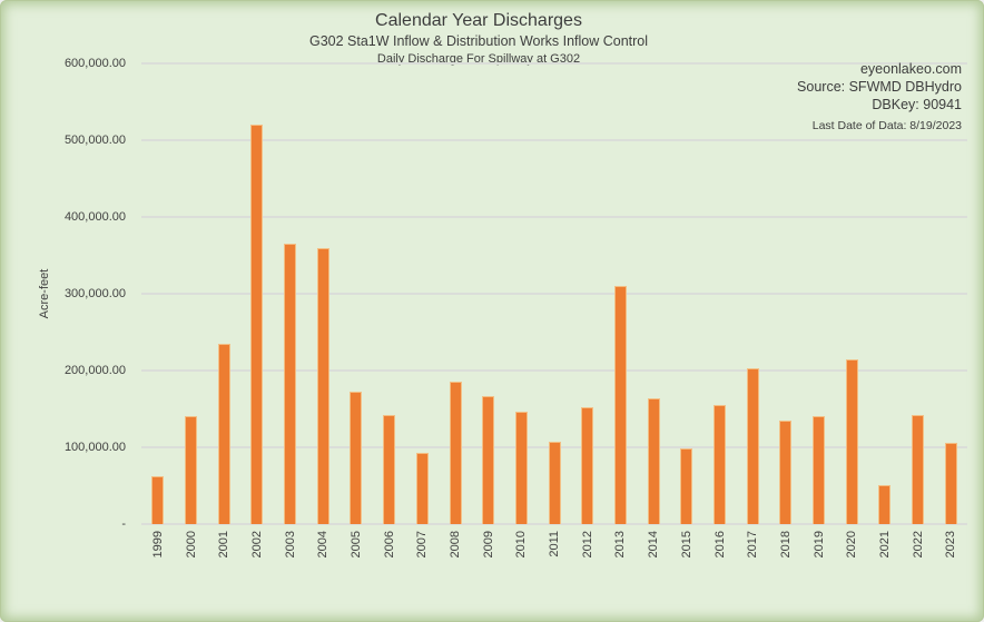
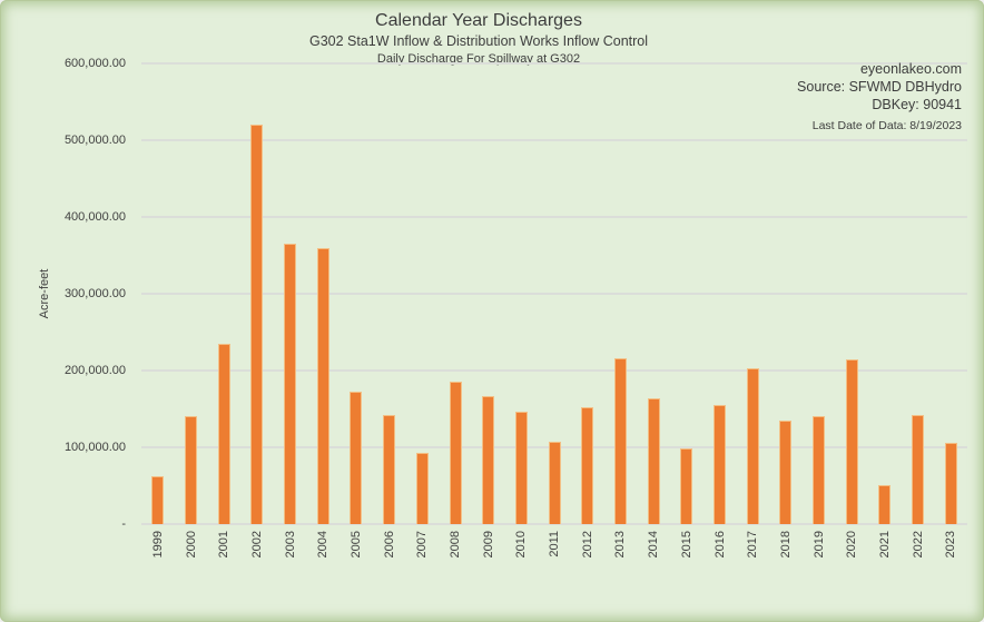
2013: 310000 -> 220000
